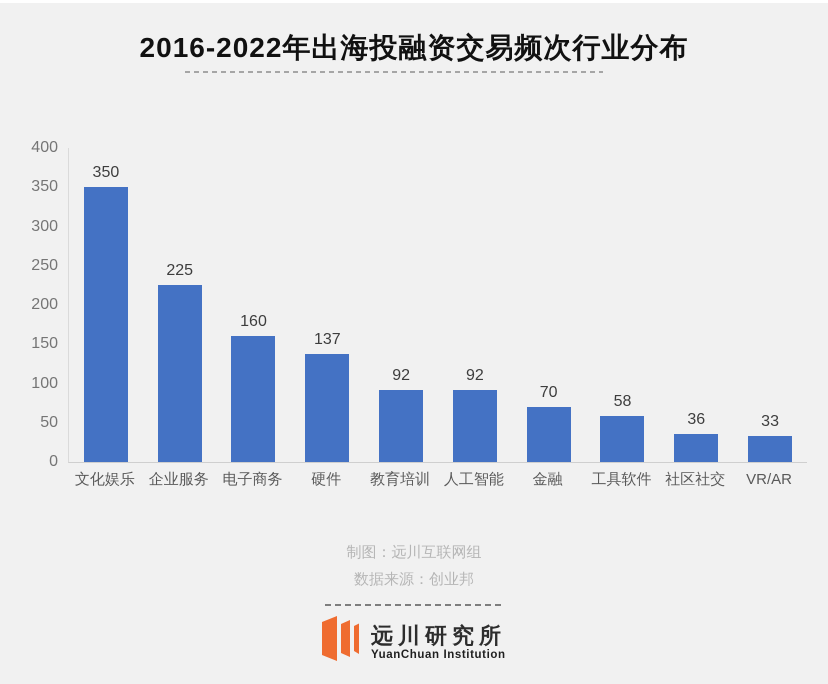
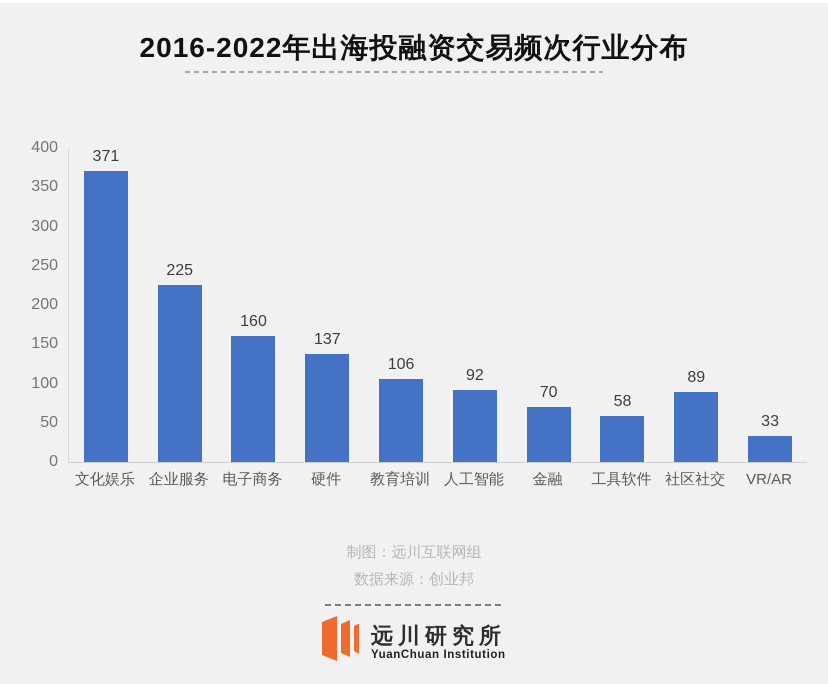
文化娱乐: 350 -> 371
教育培训: 92 -> 106
社区社交: 36 -> 89
